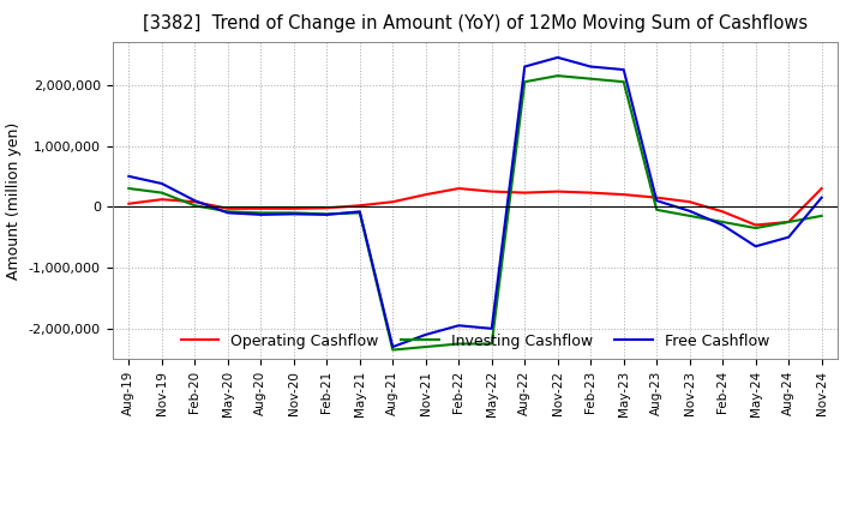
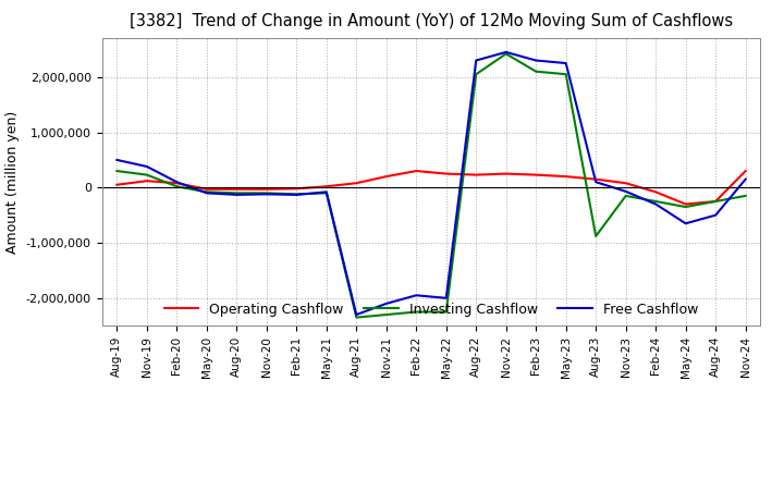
Investing Cashflow/Nov-22: 2,150,000 -> 2,420,000
Investing Cashflow/Aug-23: -50,000 -> -880,000
